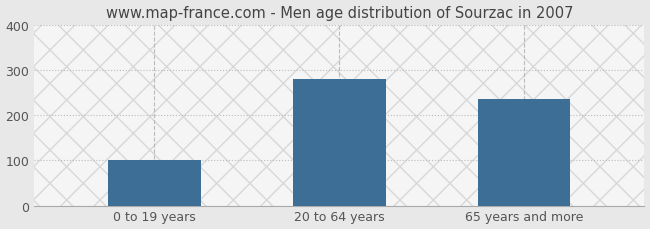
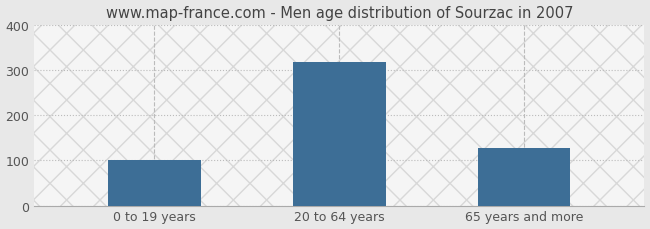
20 to 64 years: 280 -> 318
65 years and more: 235 -> 128
